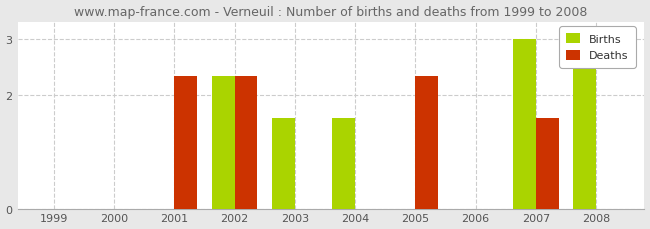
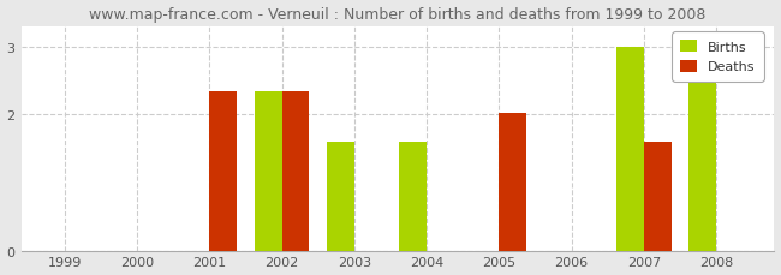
Deaths/2005: 2.33 -> 2.02
